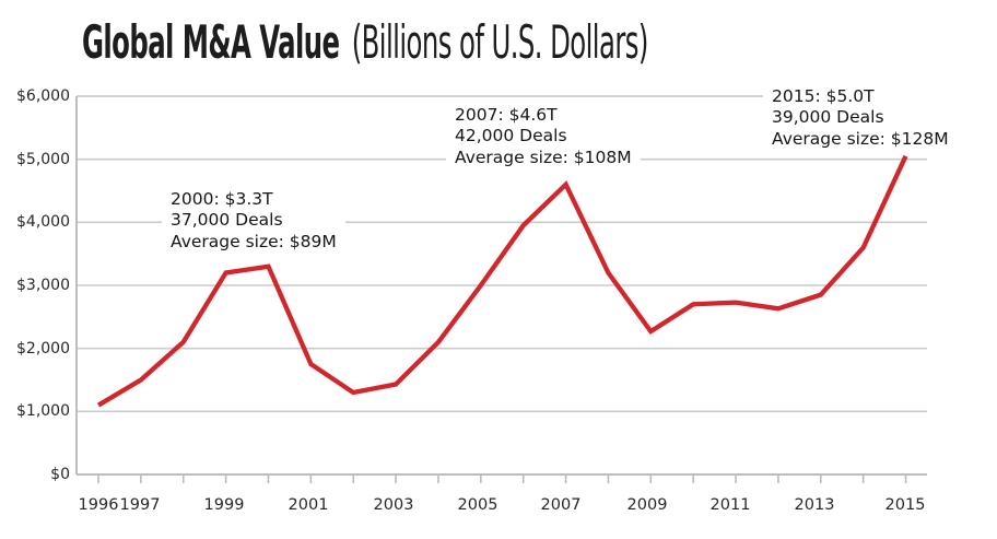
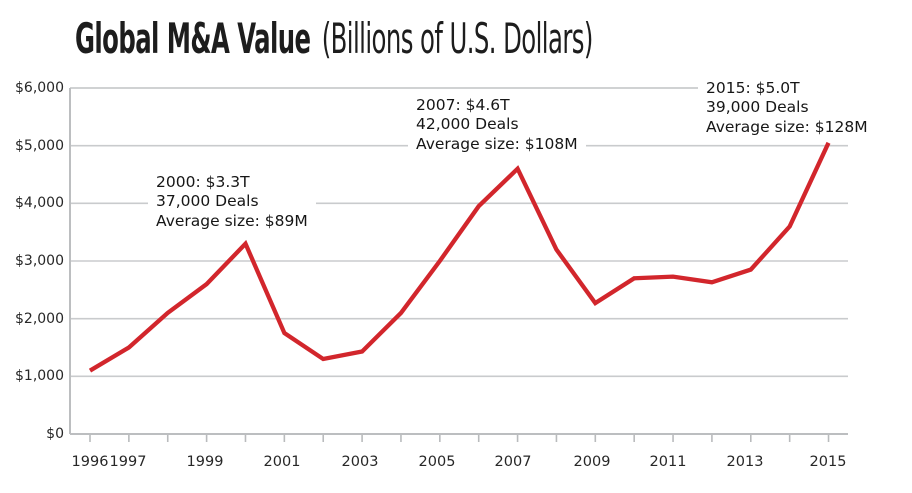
1999: $3200 -> $2600
